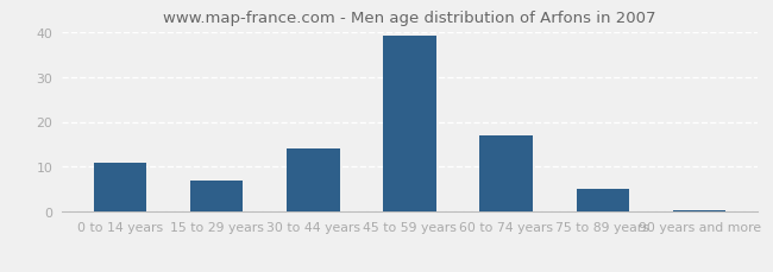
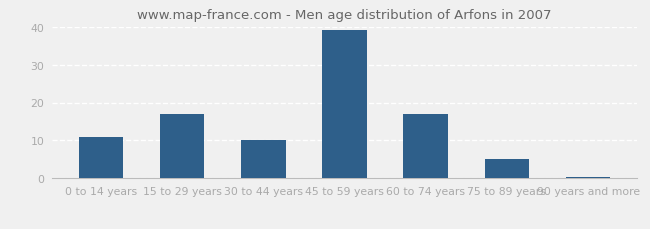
15 to 29 years: 7.0 -> 17.0
30 to 44 years: 14.0 -> 10.0
